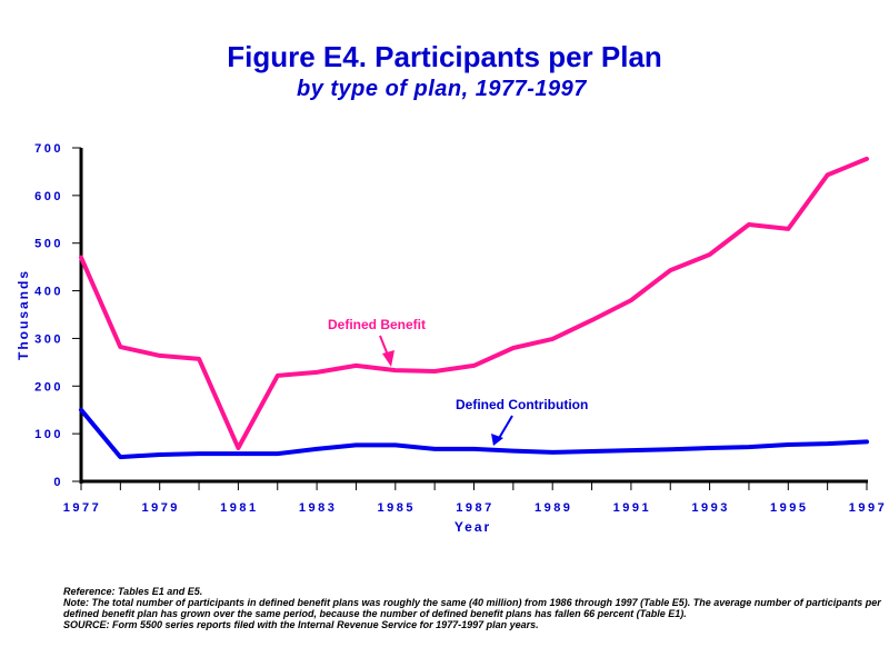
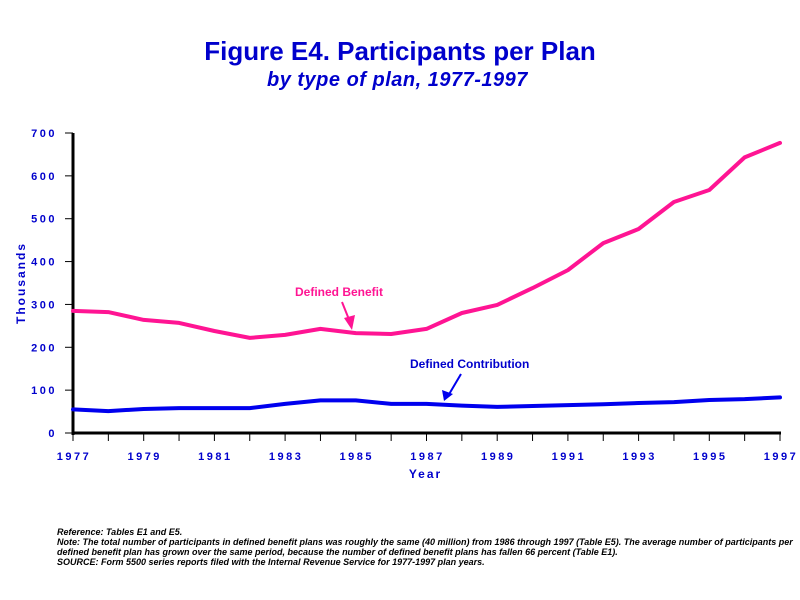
Defined Benefit/1977: 470 -> 280
Defined Contribution/1977: 150 -> 60
Defined Benefit/1981: 70 -> 240
Defined Benefit/1995: 530 -> 570
